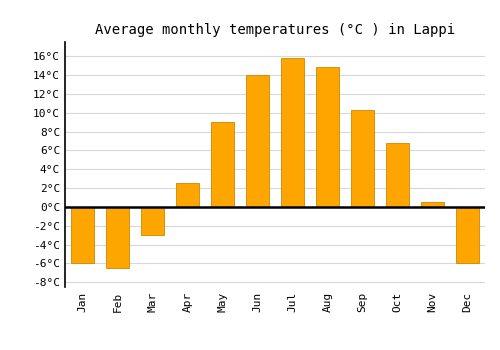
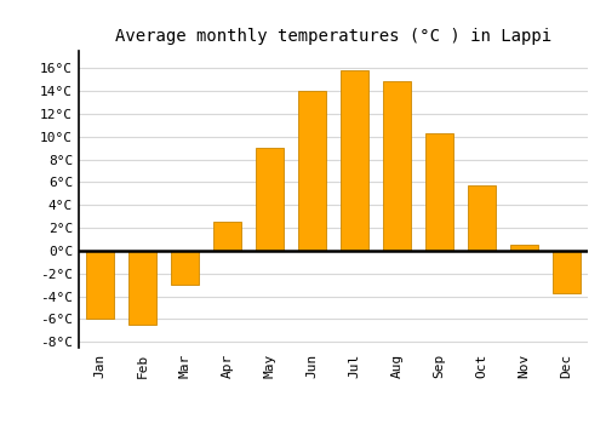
Oct: 6.8°C -> 5.7°C
Dec: -6.0°C -> -3.7°C
